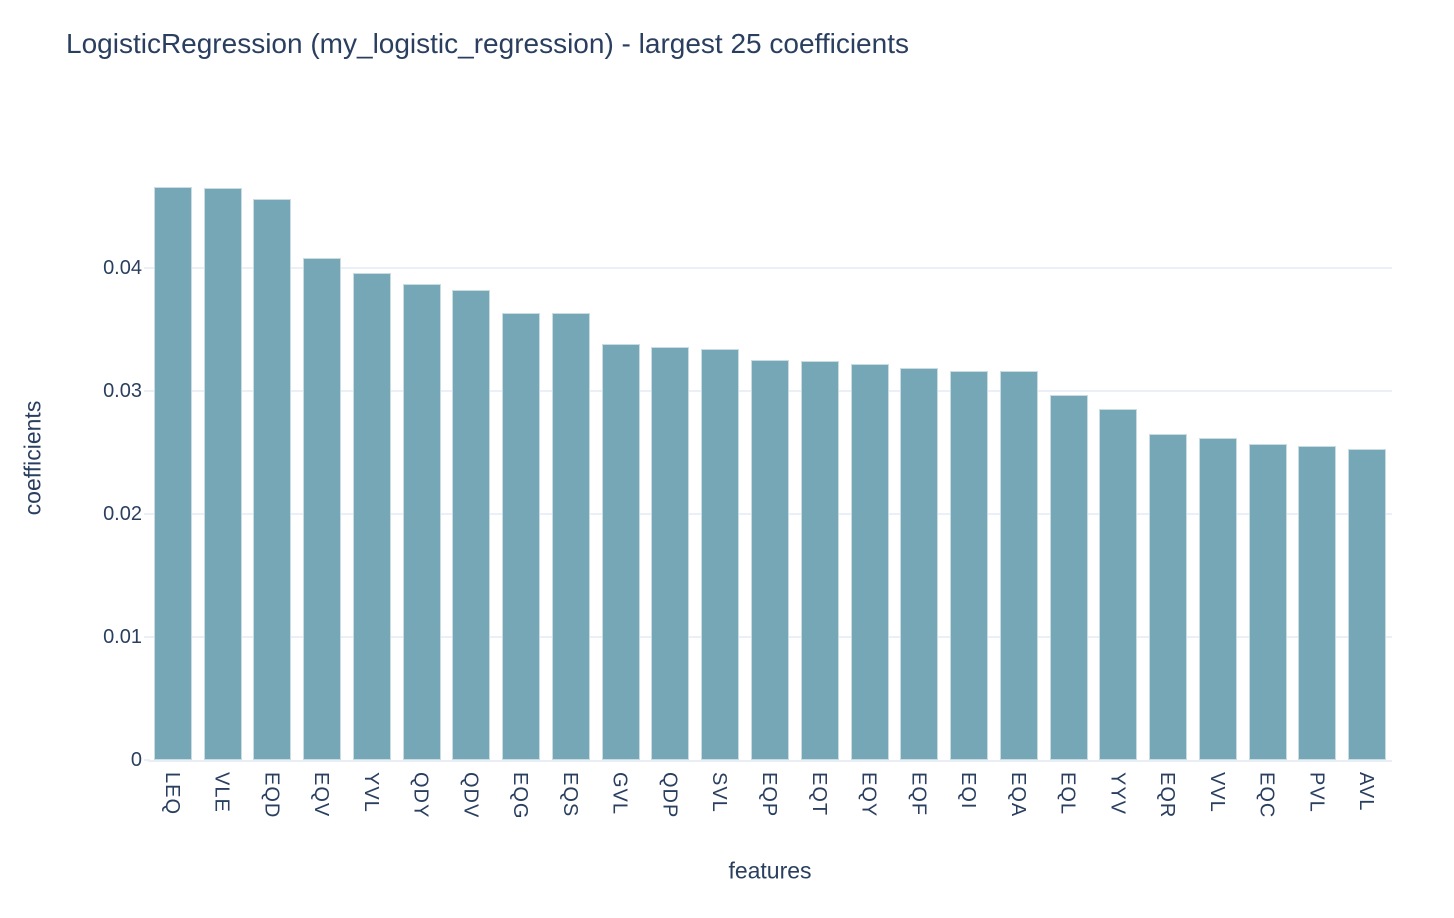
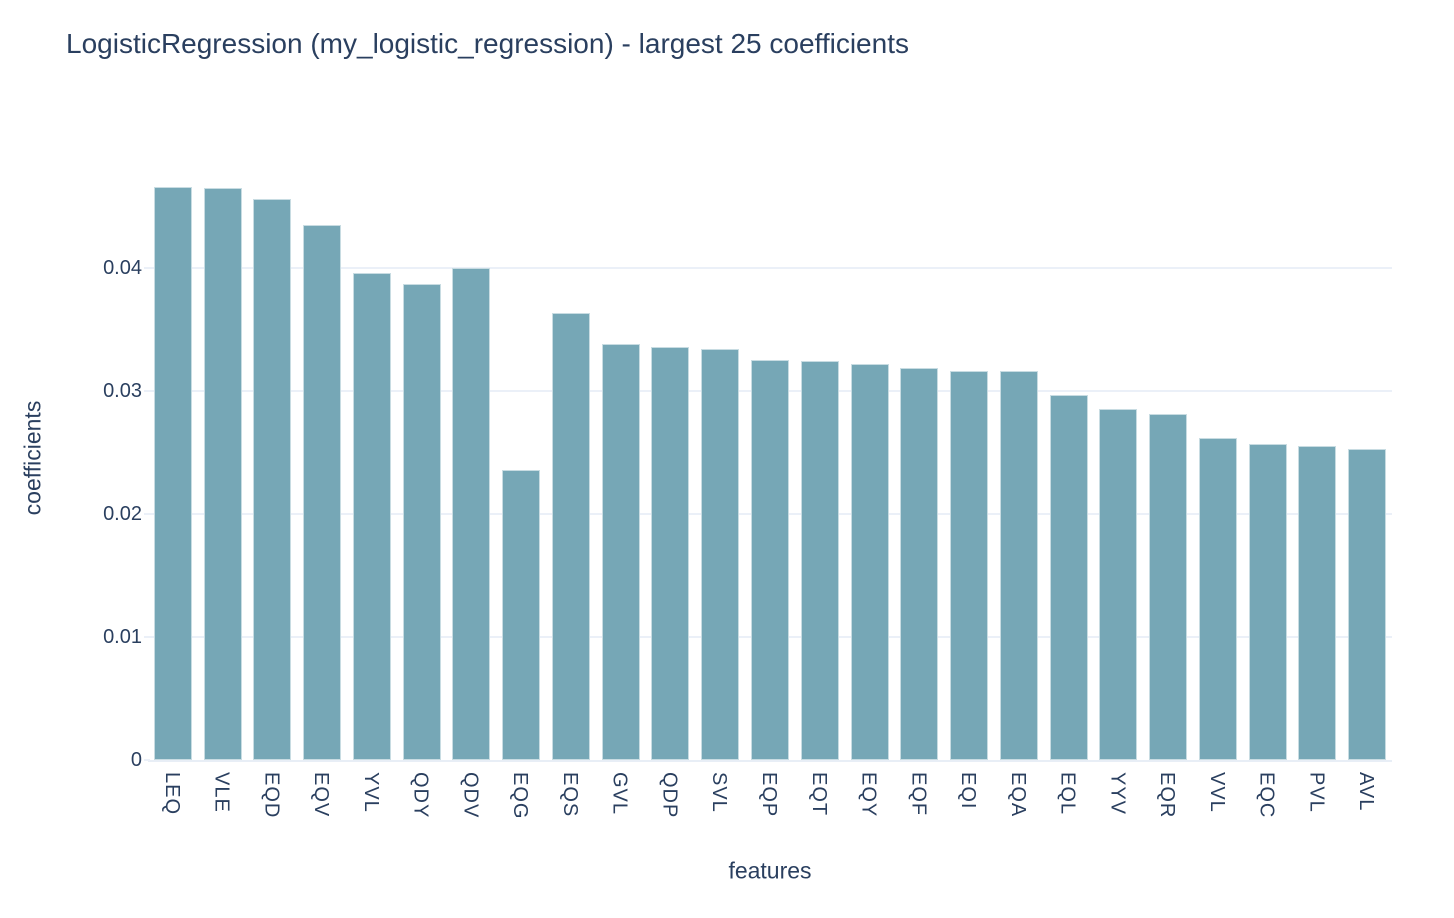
EQV: 0.0408 -> 0.0435
QDV: 0.0382 -> 0.0400
EQG: 0.0363 -> 0.0236
EQR: 0.0265 -> 0.0281
